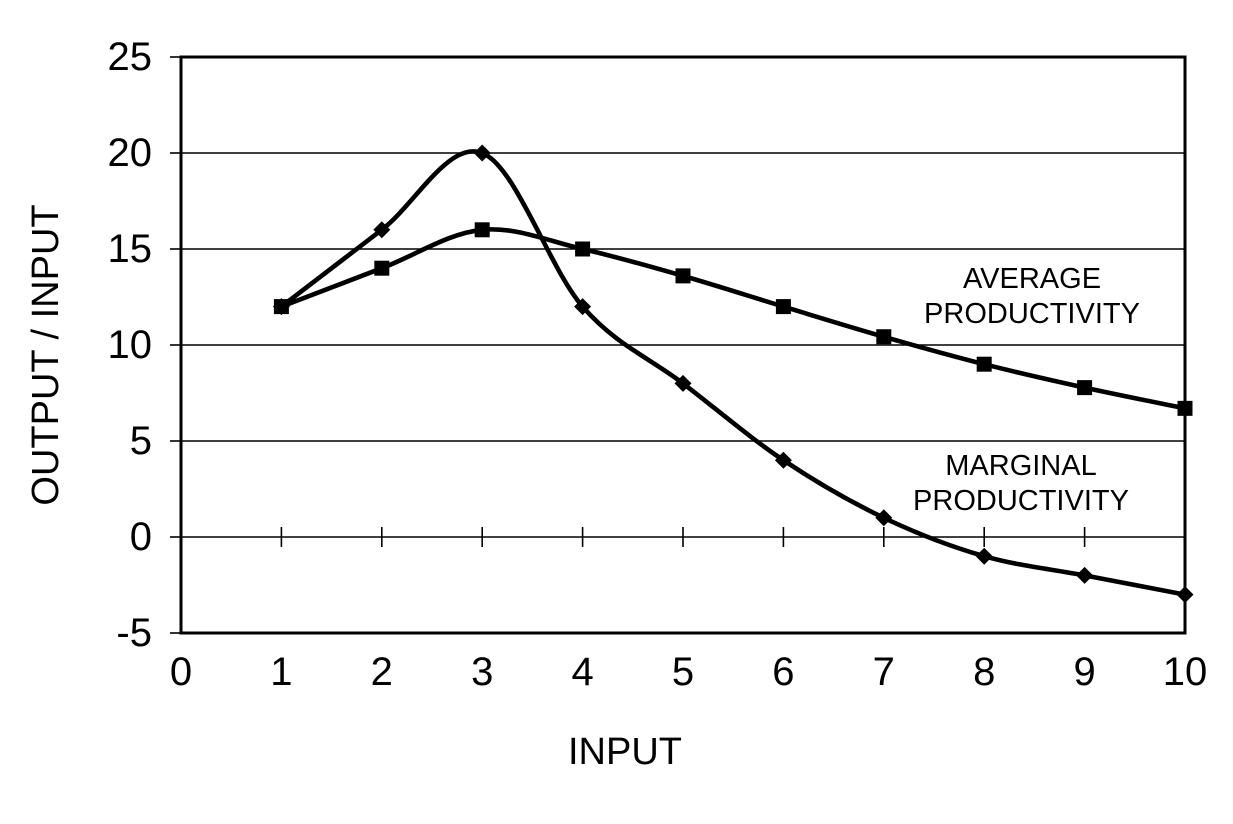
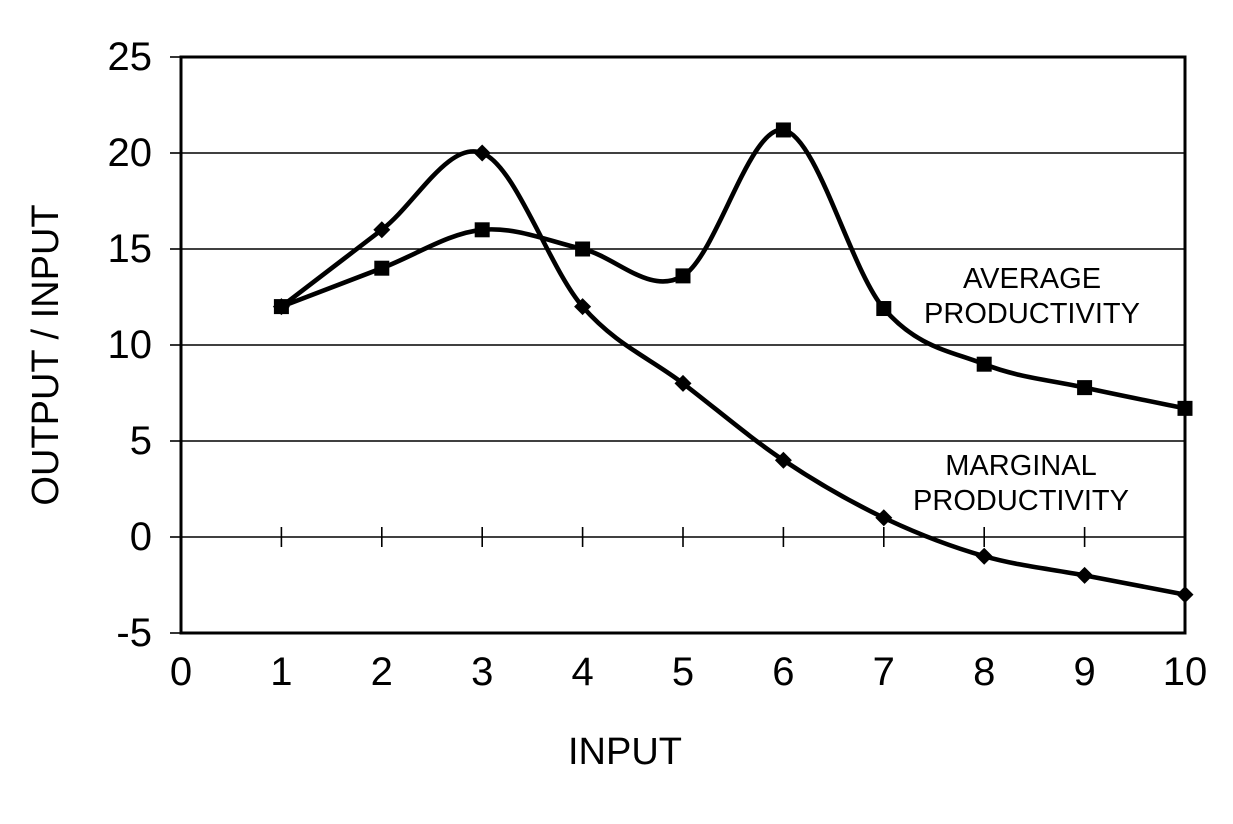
AVERAGE PRODUCTIVITY/6: 12.0 -> 21.2
AVERAGE PRODUCTIVITY/7: 10.4 -> 11.9
